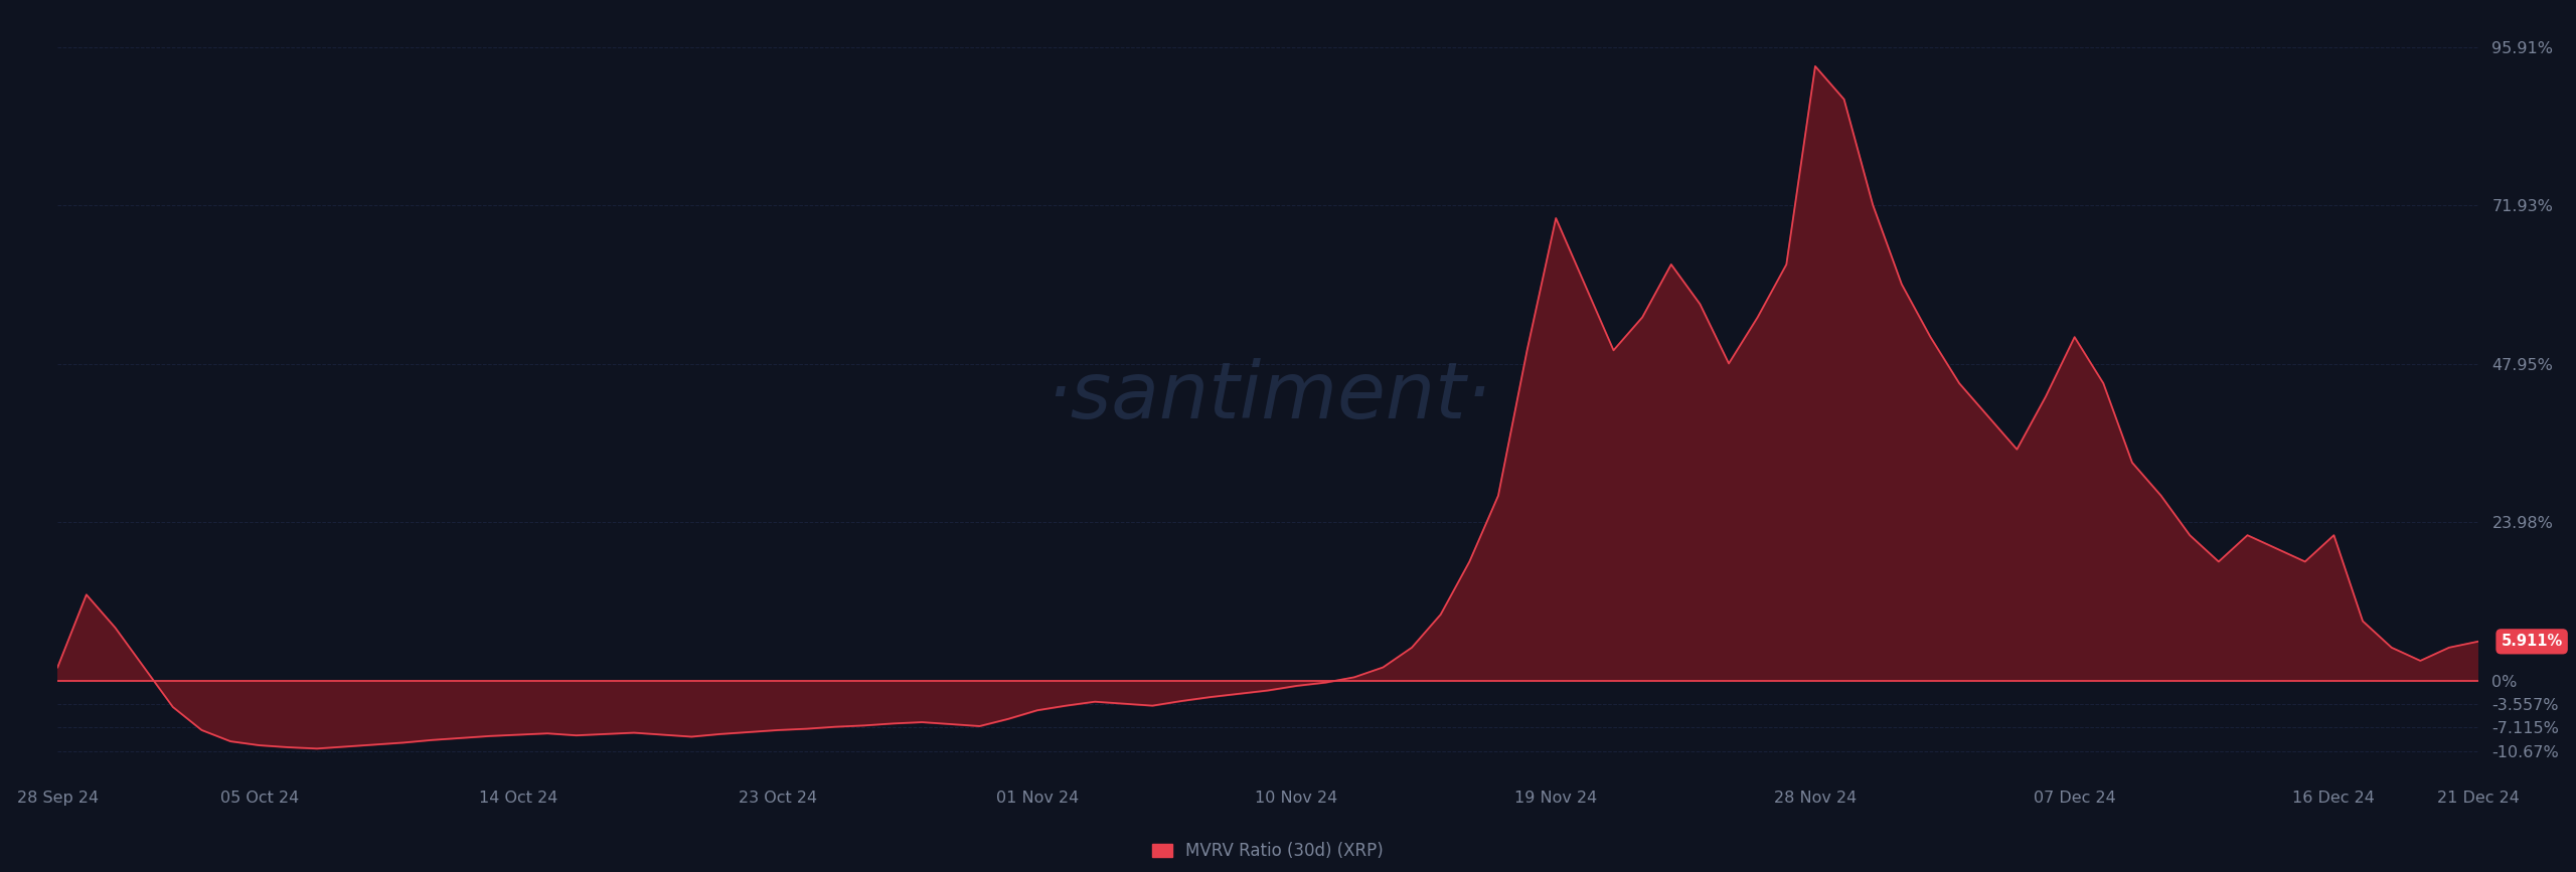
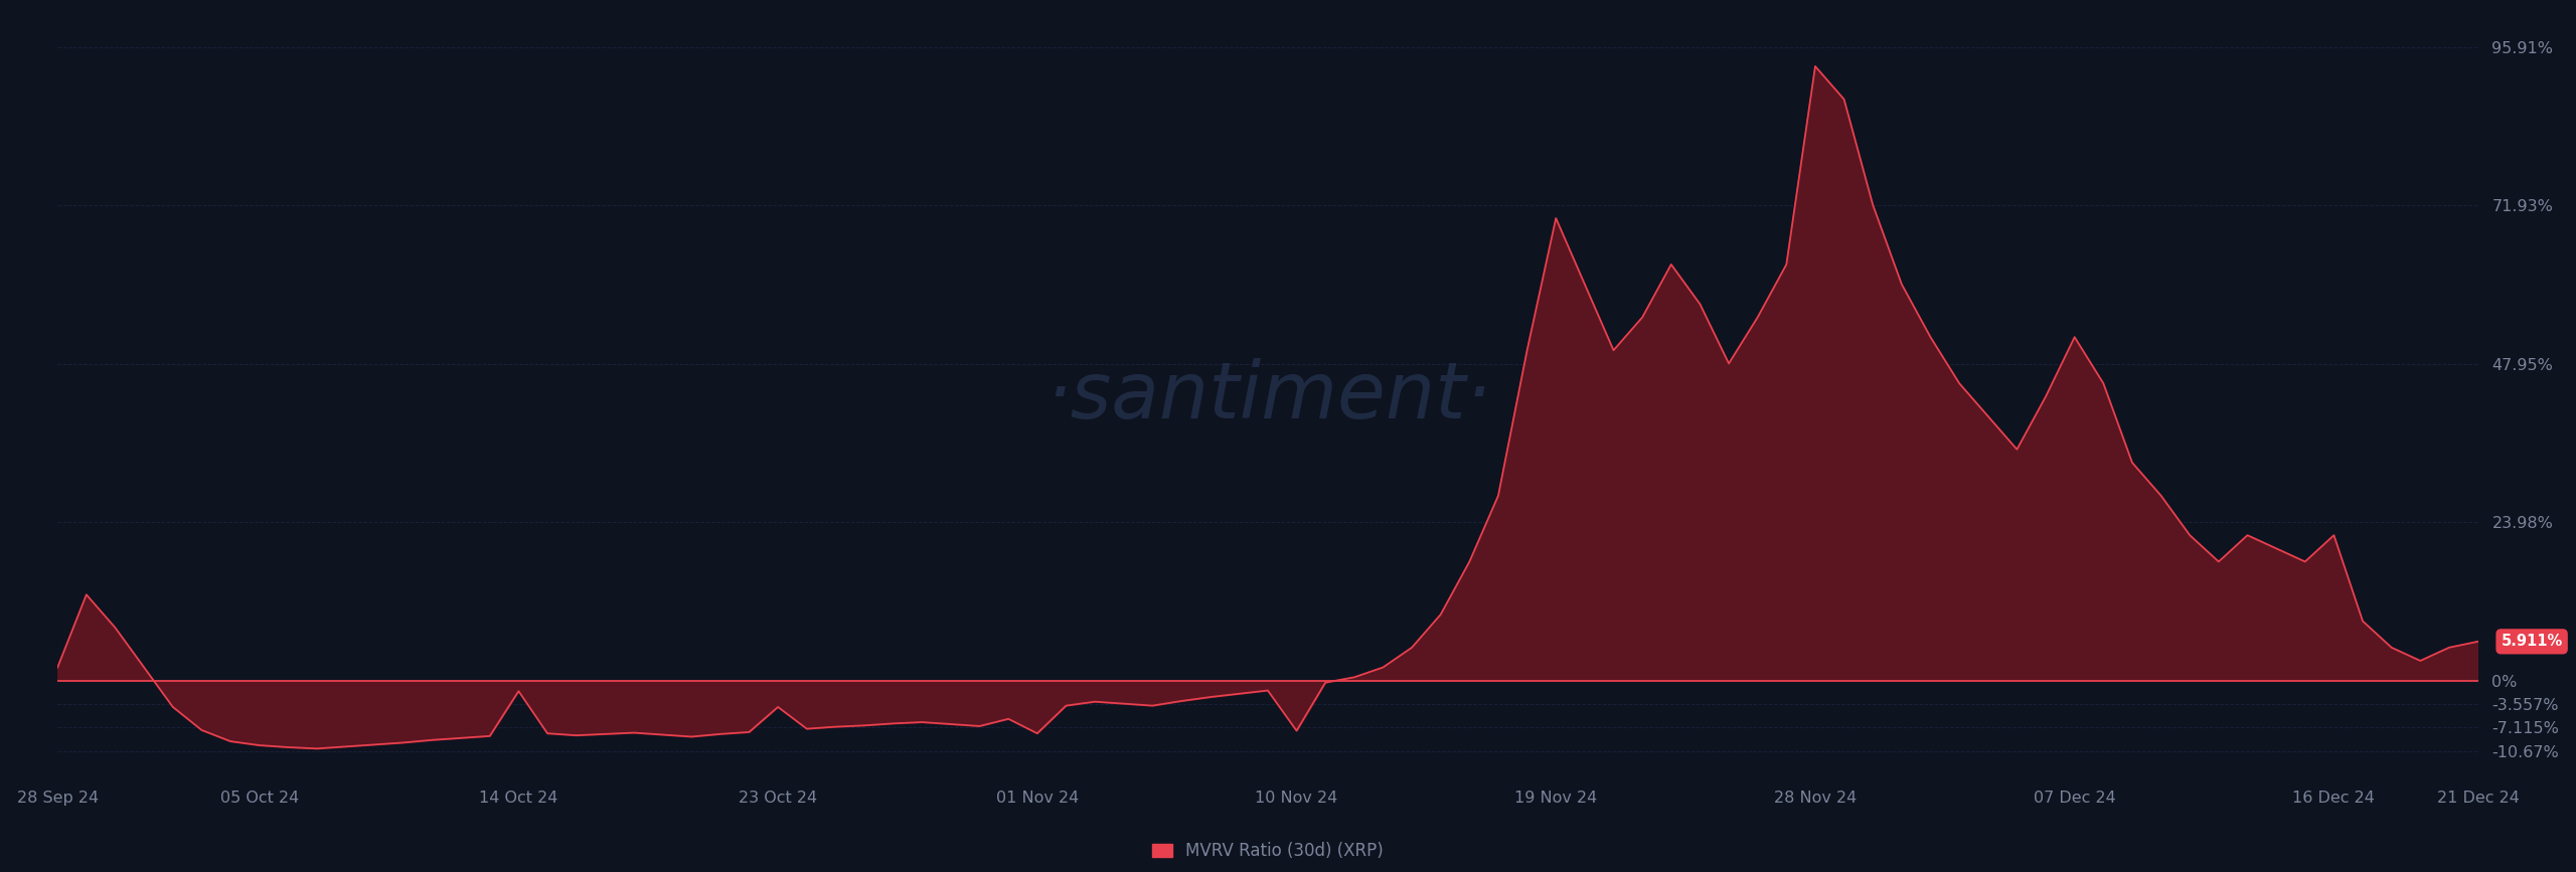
MVRV Ratio (30d) (XRP)/14 Oct 24: -8.2% -> -1.6%
MVRV Ratio (30d) (XRP)/23 Oct 24: -7.5% -> -4.0%
MVRV Ratio (30d) (XRP)/01 Nov 24: -4.5% -> -8.0%
MVRV Ratio (30d) (XRP)/10 Nov 24: -0.8% -> -7.6%
